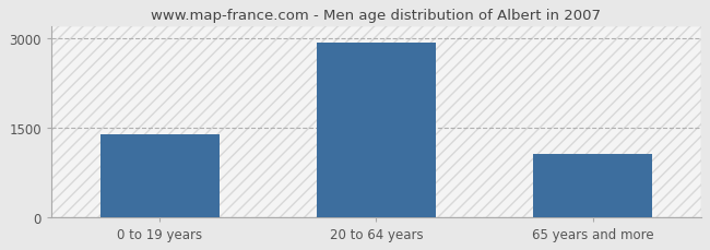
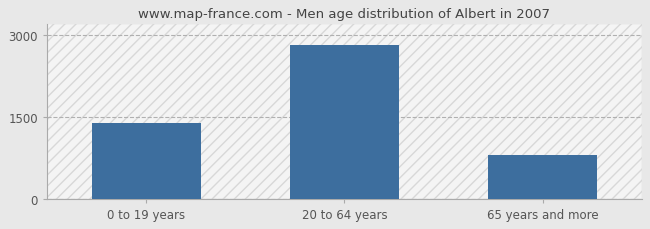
20 to 64 years: 2930 -> 2820
65 years and more: 1050 -> 800
